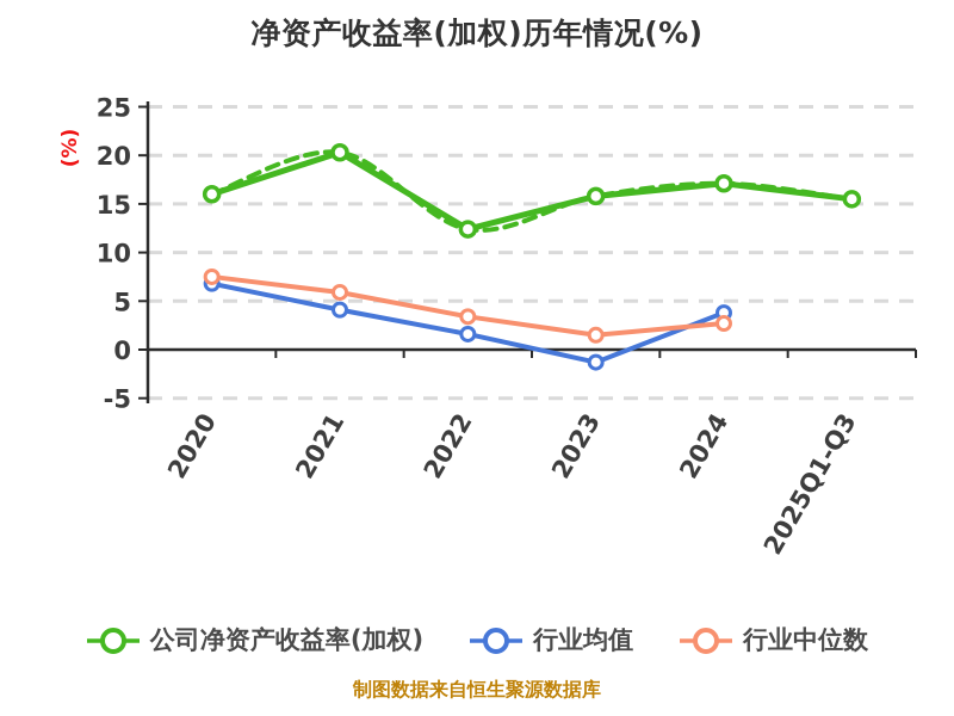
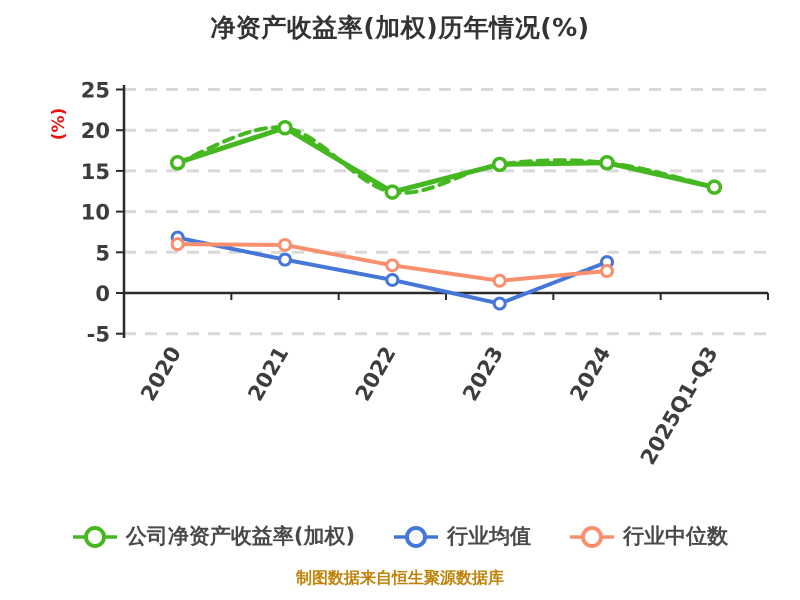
行业中位数/2020: 8 -> 6
公司净资产收益率(加权)/2024: 17 -> 16
公司净资产收益率(加权)/2025Q1-Q3: 16 -> 13
